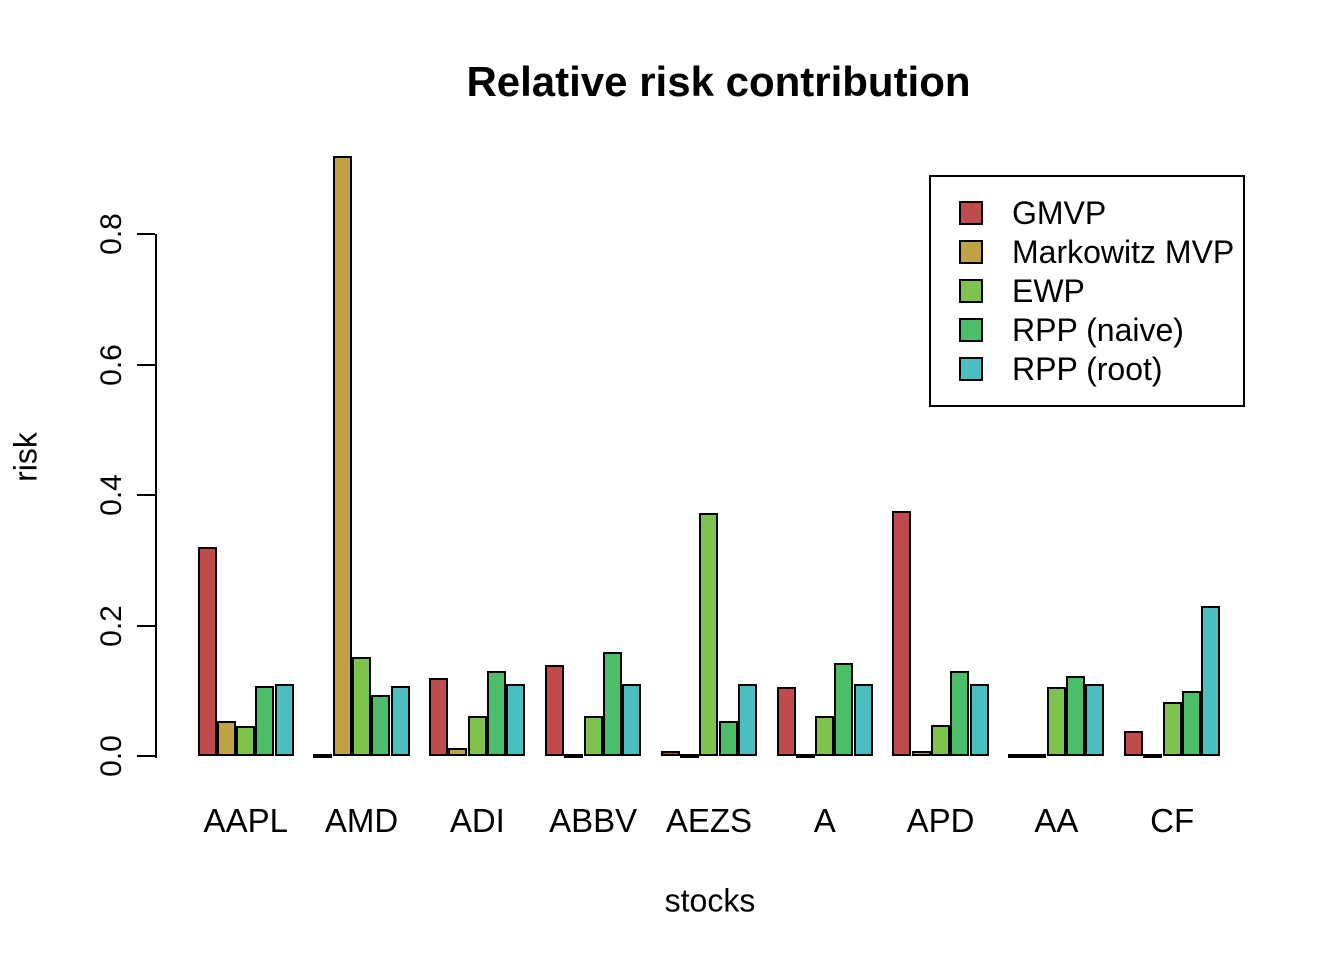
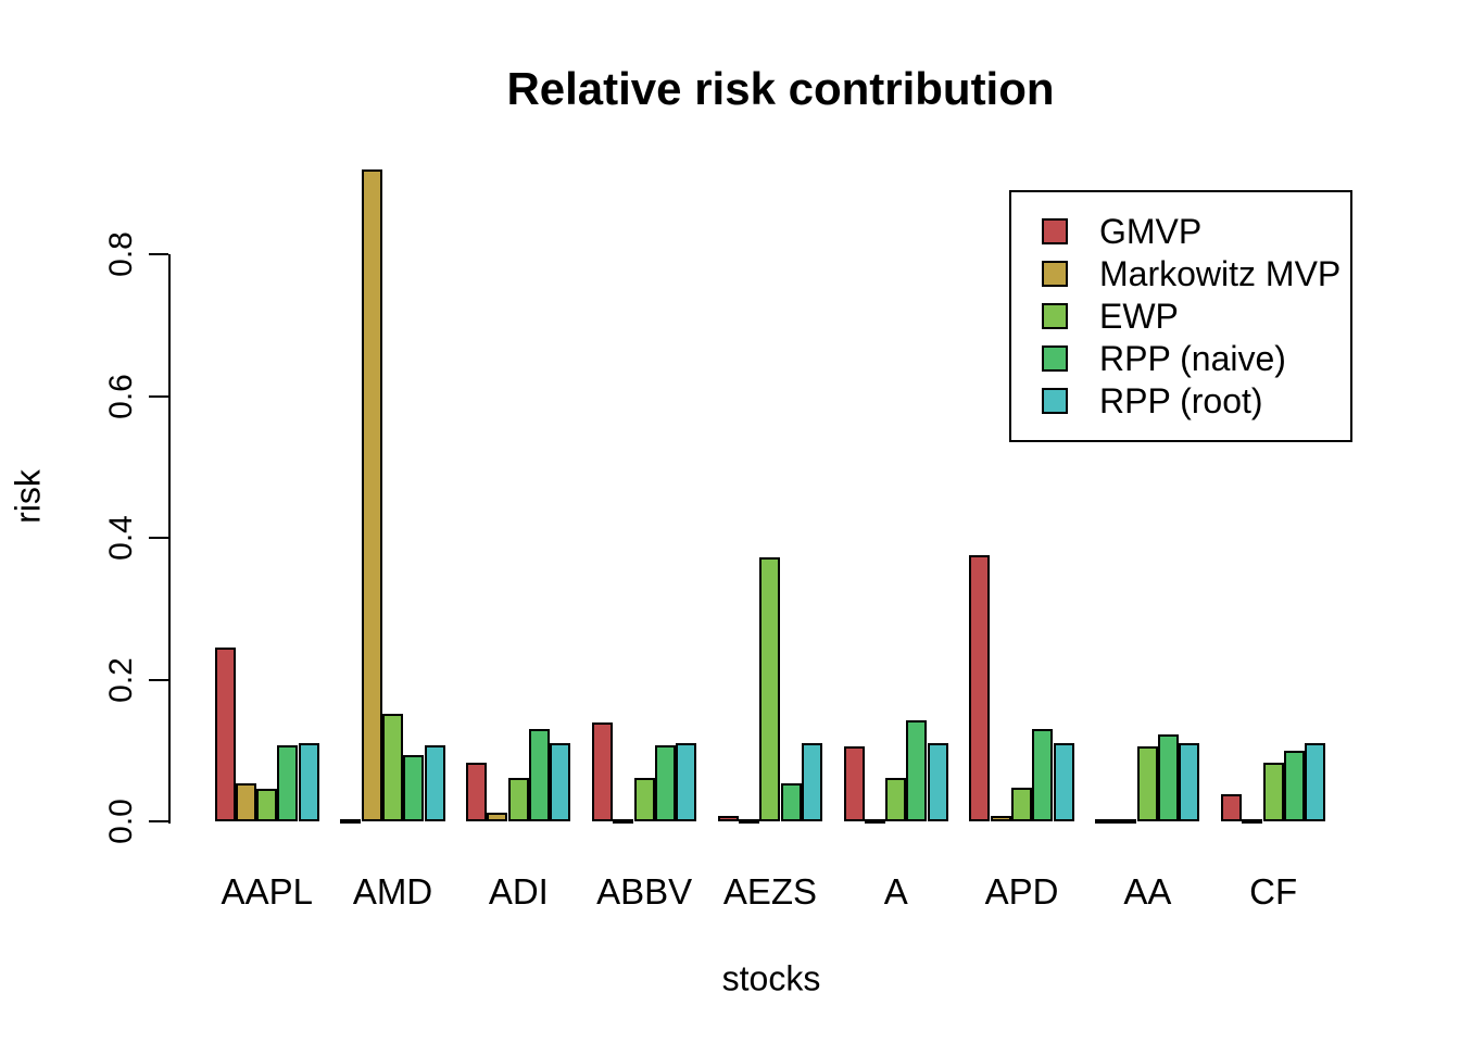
GMVP/AAPL: 0.32 -> 0.24
GMVP/ADI: 0.12 -> 0.08
RPP (naive)/ABBV: 0.16 -> 0.11
RPP (root)/CF: 0.23 -> 0.11
